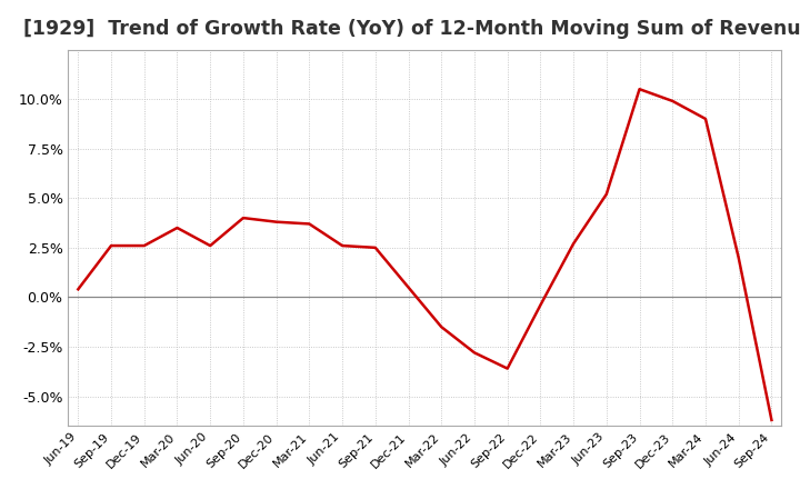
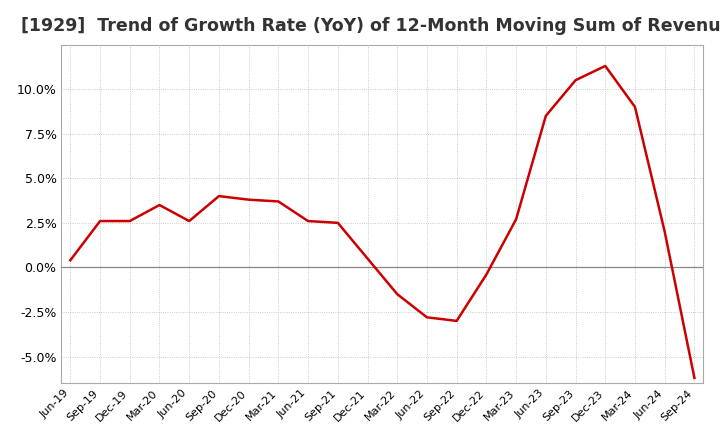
Sep-22: -3.6% -> -3.0%
Jun-23: 5.2% -> 8.5%
Dec-23: 9.9% -> 11.3%
